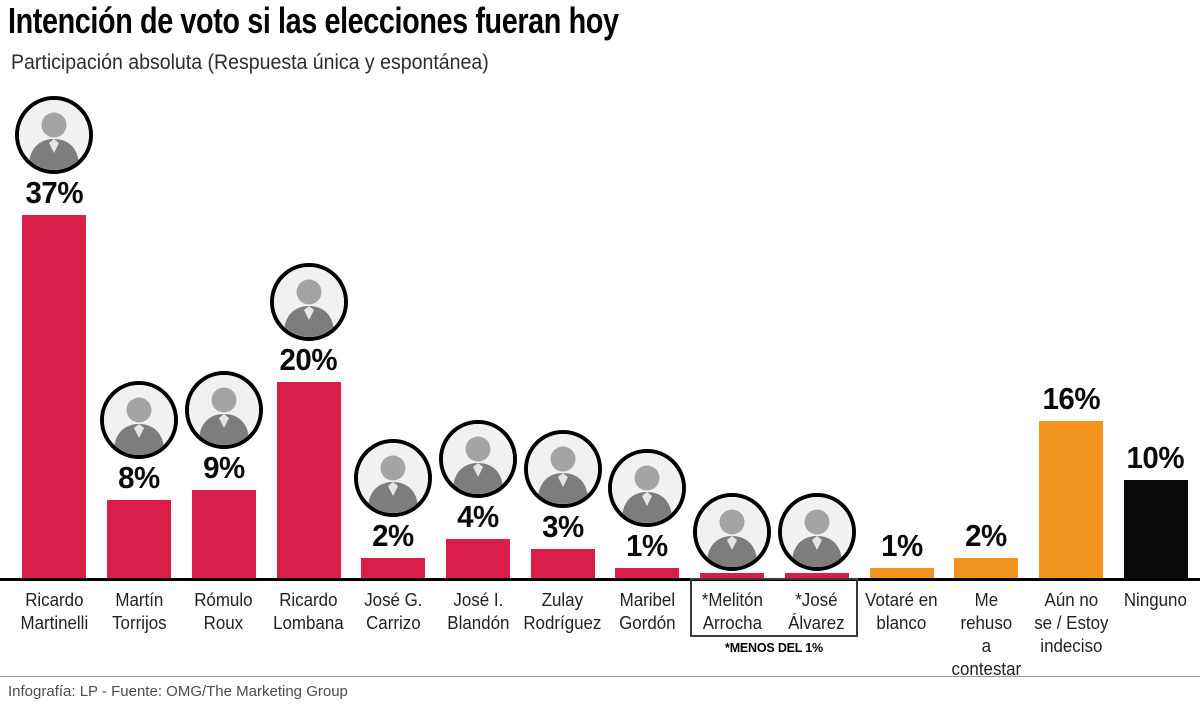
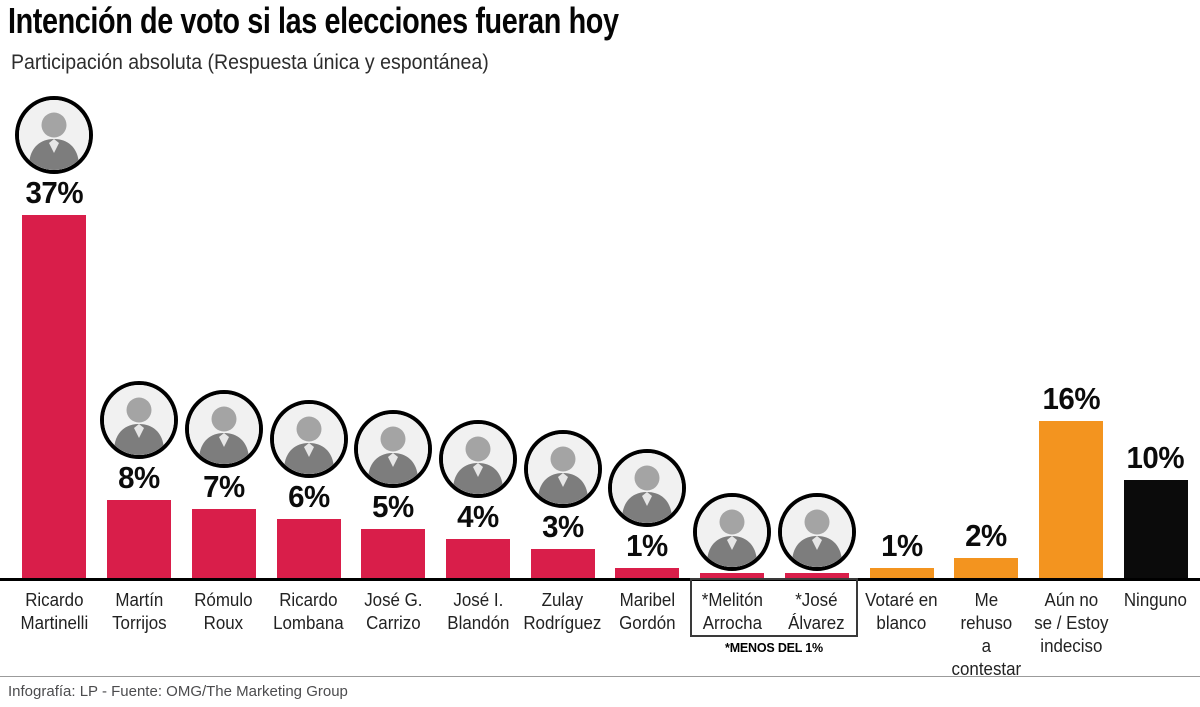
Rómulo Roux: 9% -> 7%
Ricardo Lombana: 20% -> 6%
José G. Carrizo: 2% -> 5%
